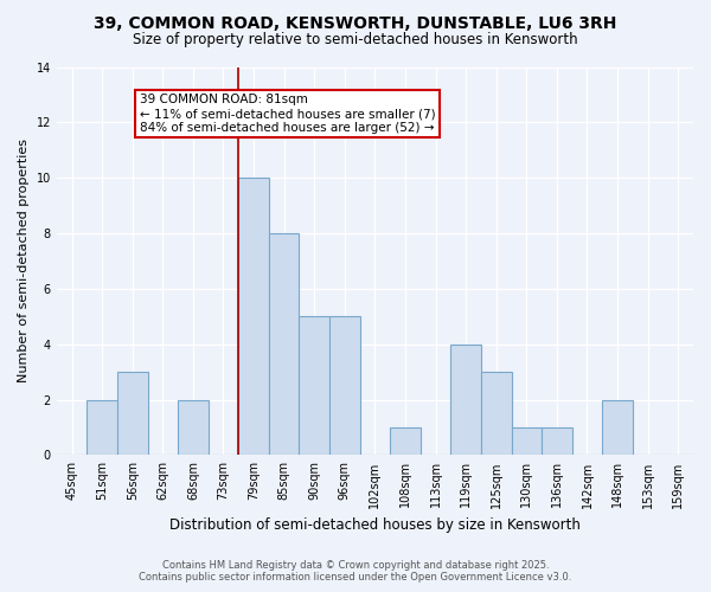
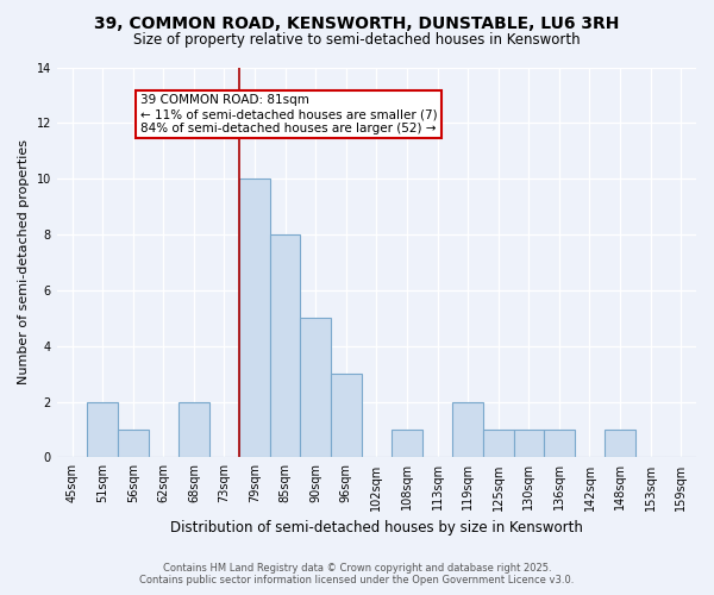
56sqm: 3 -> 1
96sqm: 5 -> 3
119sqm: 4 -> 2
125sqm: 3 -> 1
148sqm: 2 -> 1
